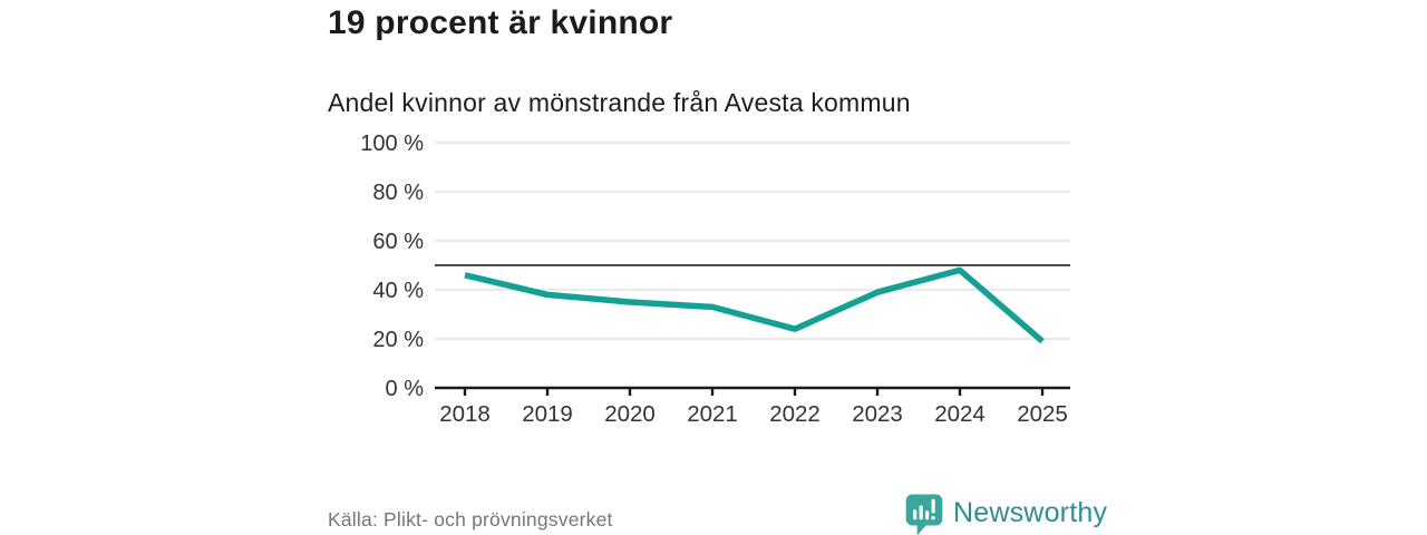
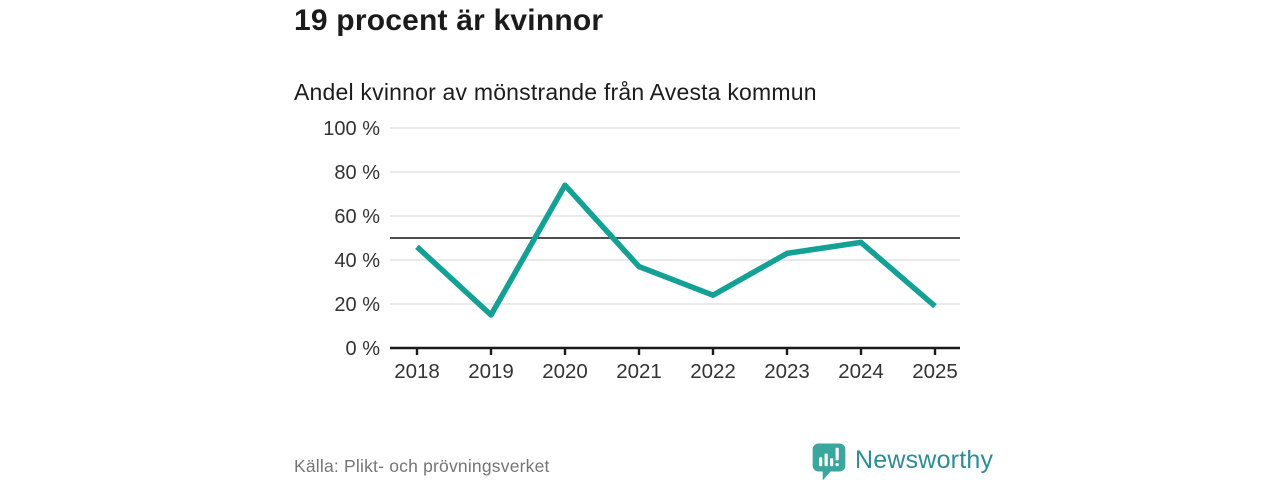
2019: 38% -> 15%
2020: 35% -> 74%
2021: 33% -> 37%
2023: 39% -> 43%
